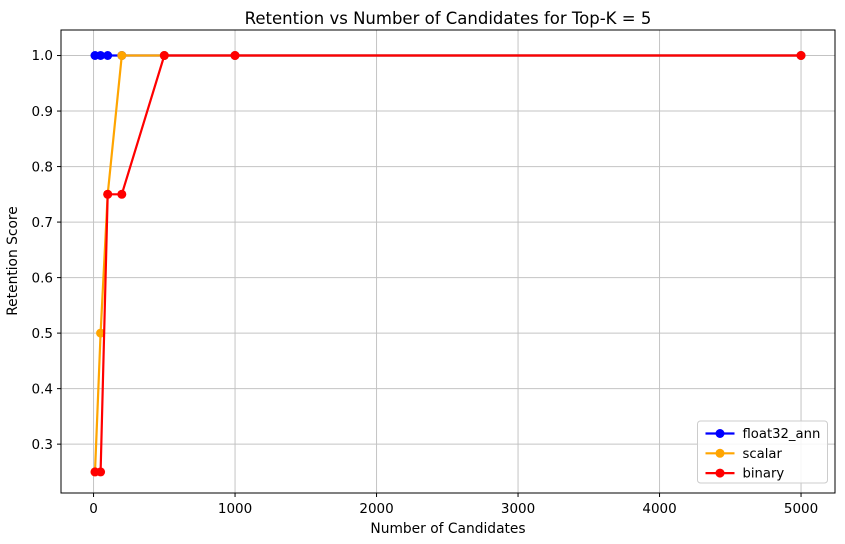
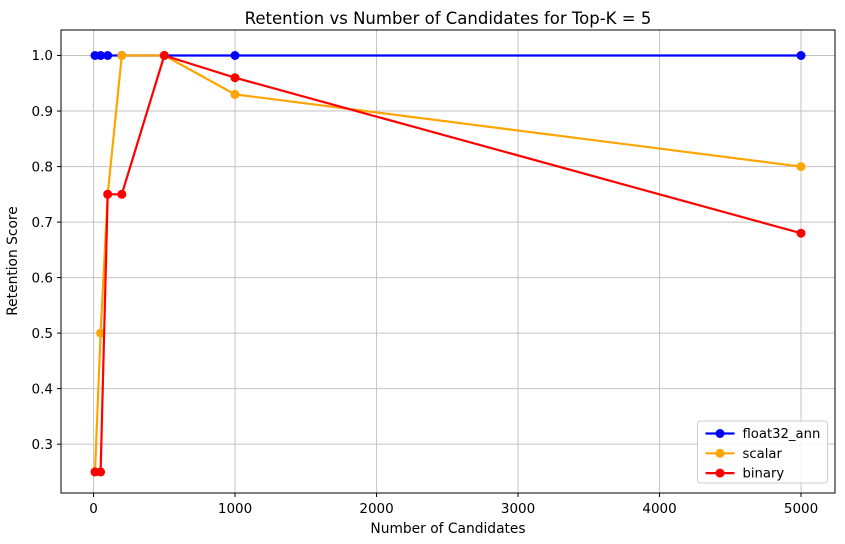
scalar/1000: 1.00 -> 0.93
binary/1000: 1.00 -> 0.96
scalar/5000: 1.00 -> 0.80
binary/5000: 1.00 -> 0.68
